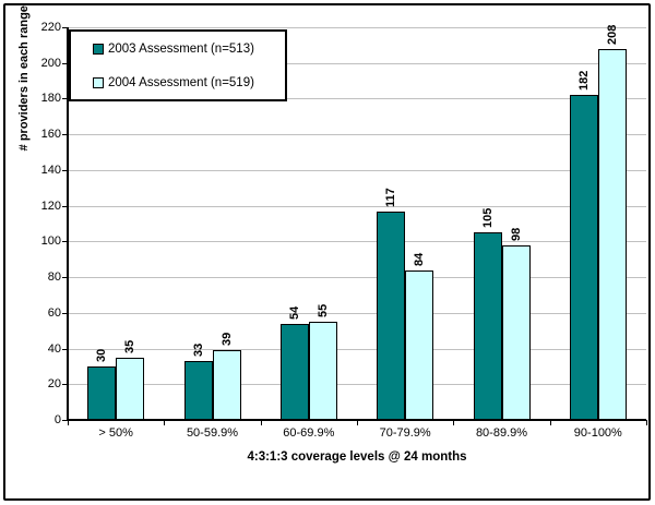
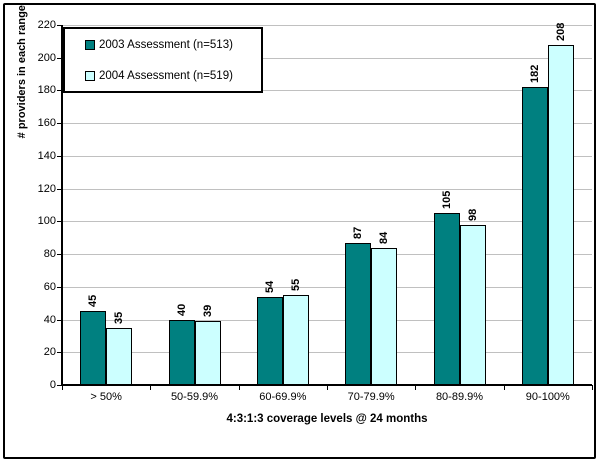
2003 Assessment (n=513)/> 50%: 30 -> 45
2003 Assessment (n=513)/50-59.9%: 33 -> 40
2003 Assessment (n=513)/70-79.9%: 117 -> 87
